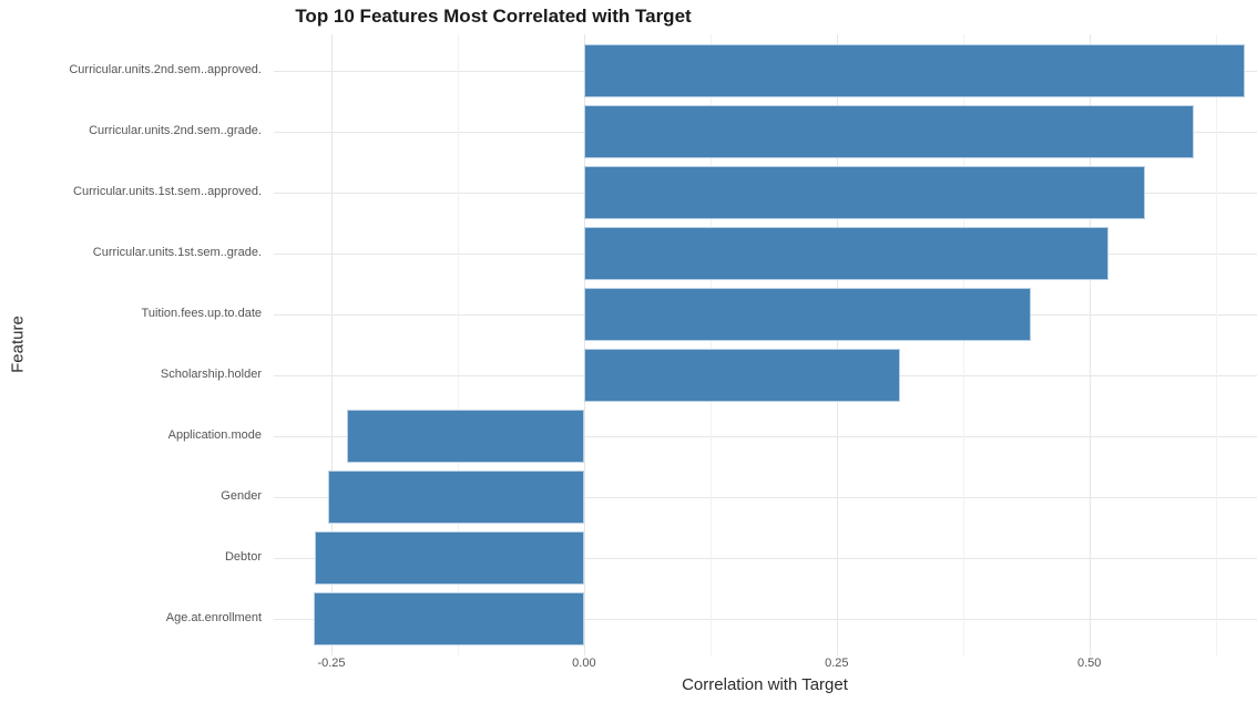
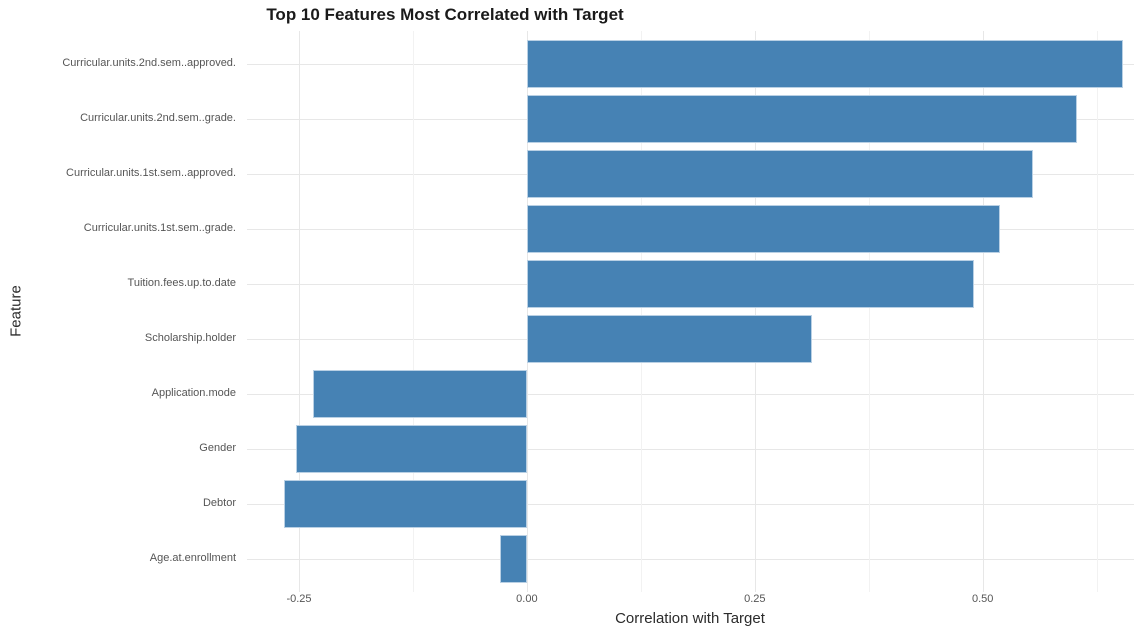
Tuition.fees.up.to.date: 0.44 -> 0.49
Age.at.enrollment: -0.27 -> -0.03
